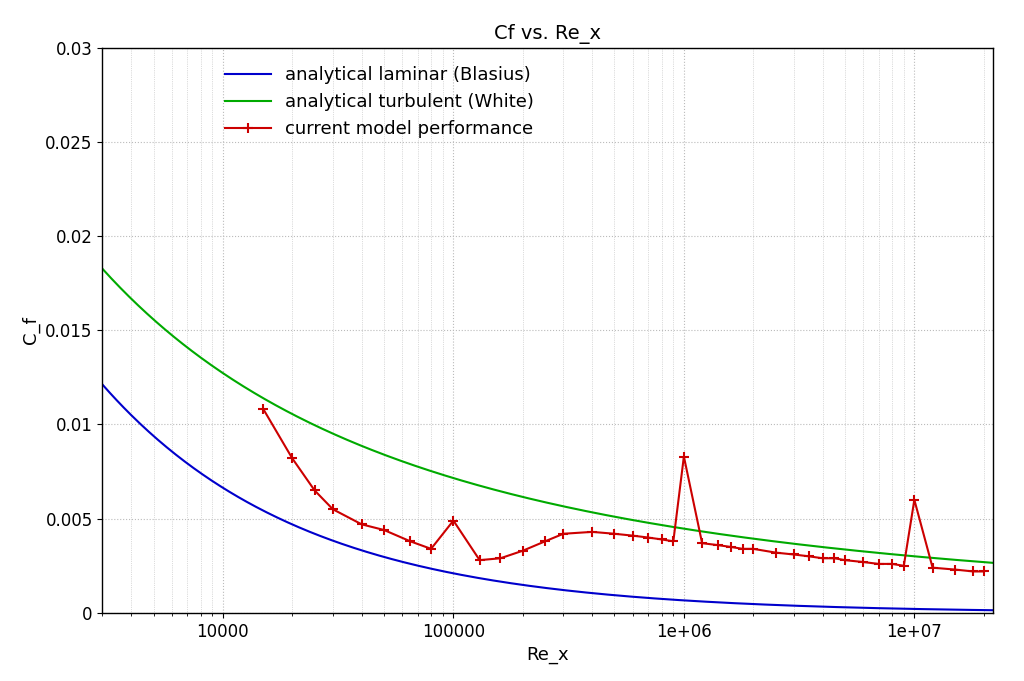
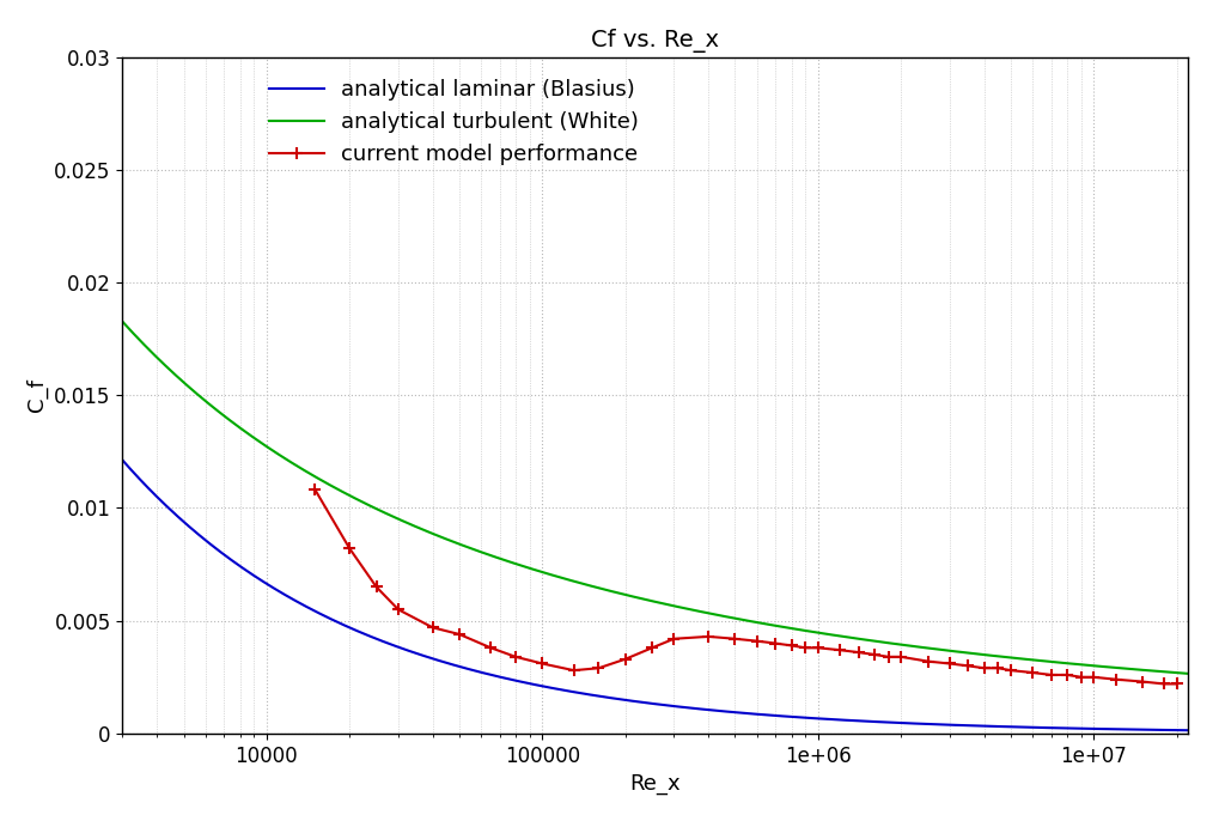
current model performance/100000: 0.0049 -> 0.0031
current model performance/1e+06: 0.0083 -> 0.0038
current model performance/1e+07: 0.0060 -> 0.0025
